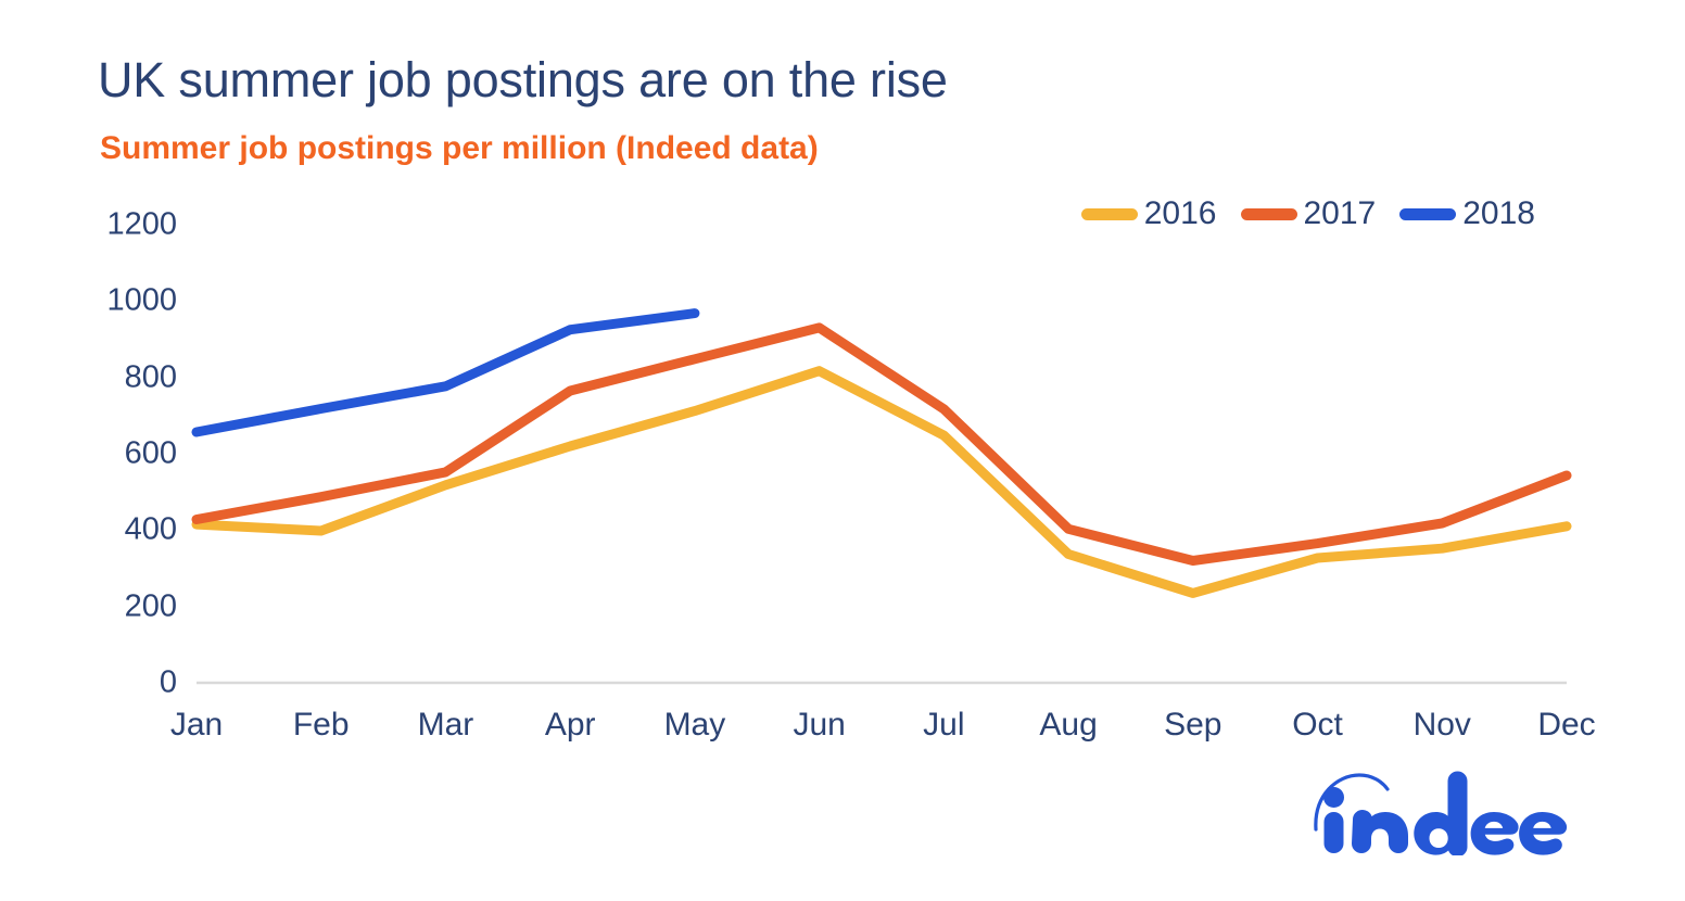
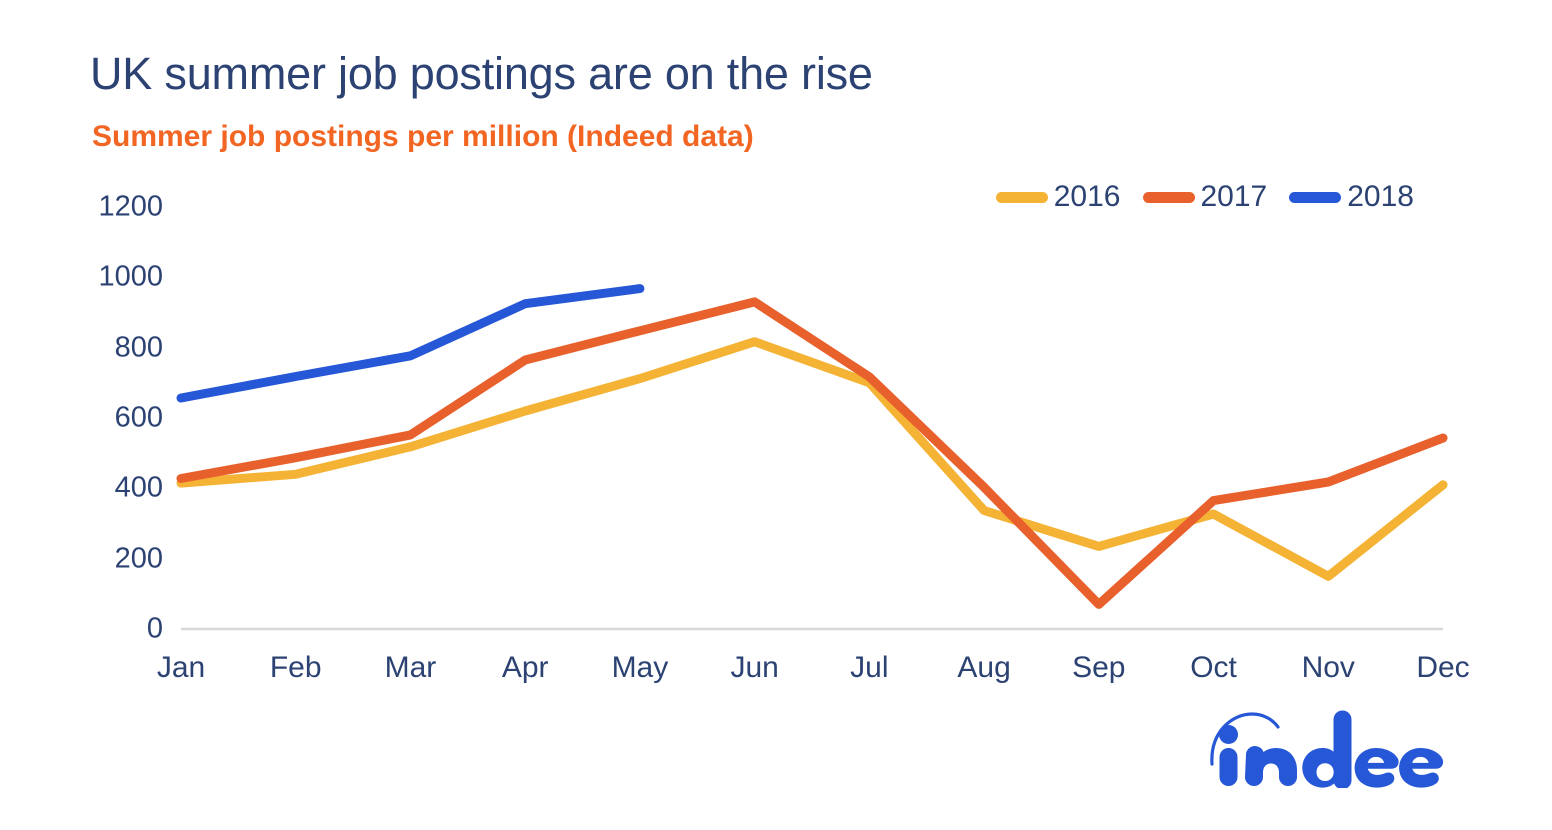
2016/Feb: 400 -> 440
2016/Jul: 650 -> 700
2017/Sep: 320 -> 70
2016/Nov: 350 -> 150
